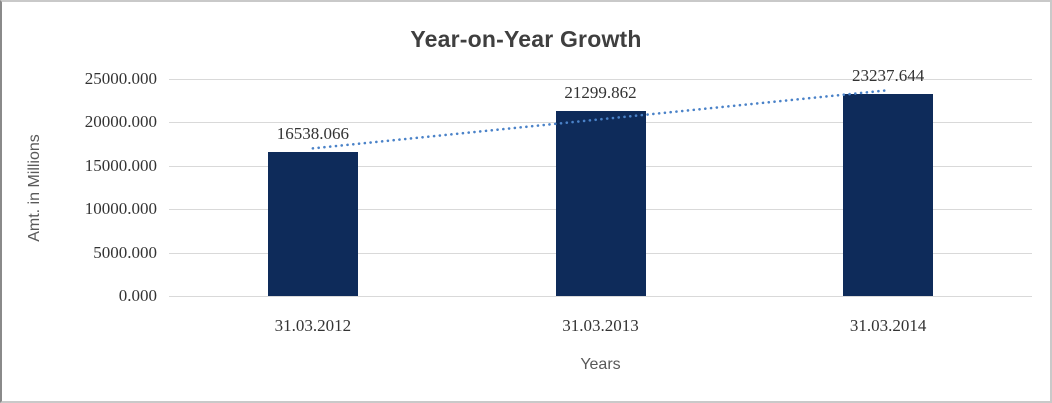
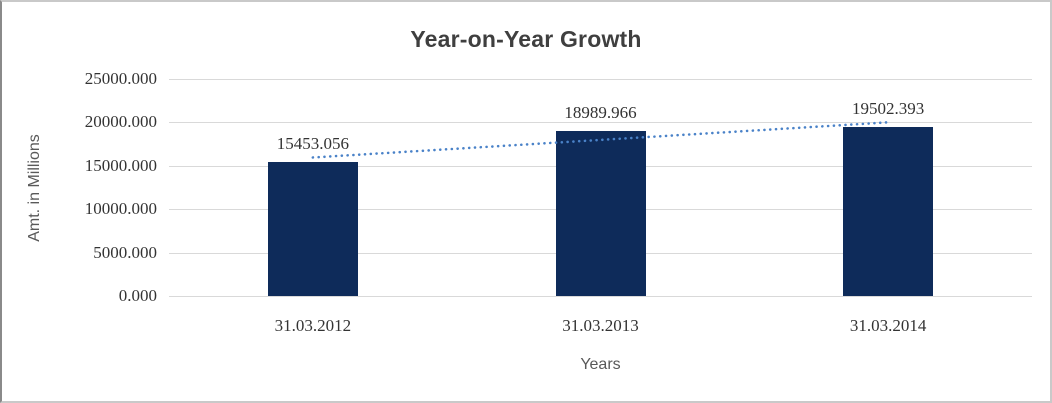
31.03.2012: 16538.066 -> 15453.056
31.03.2013: 21299.862 -> 18989.966
31.03.2014: 23237.644 -> 19502.393
